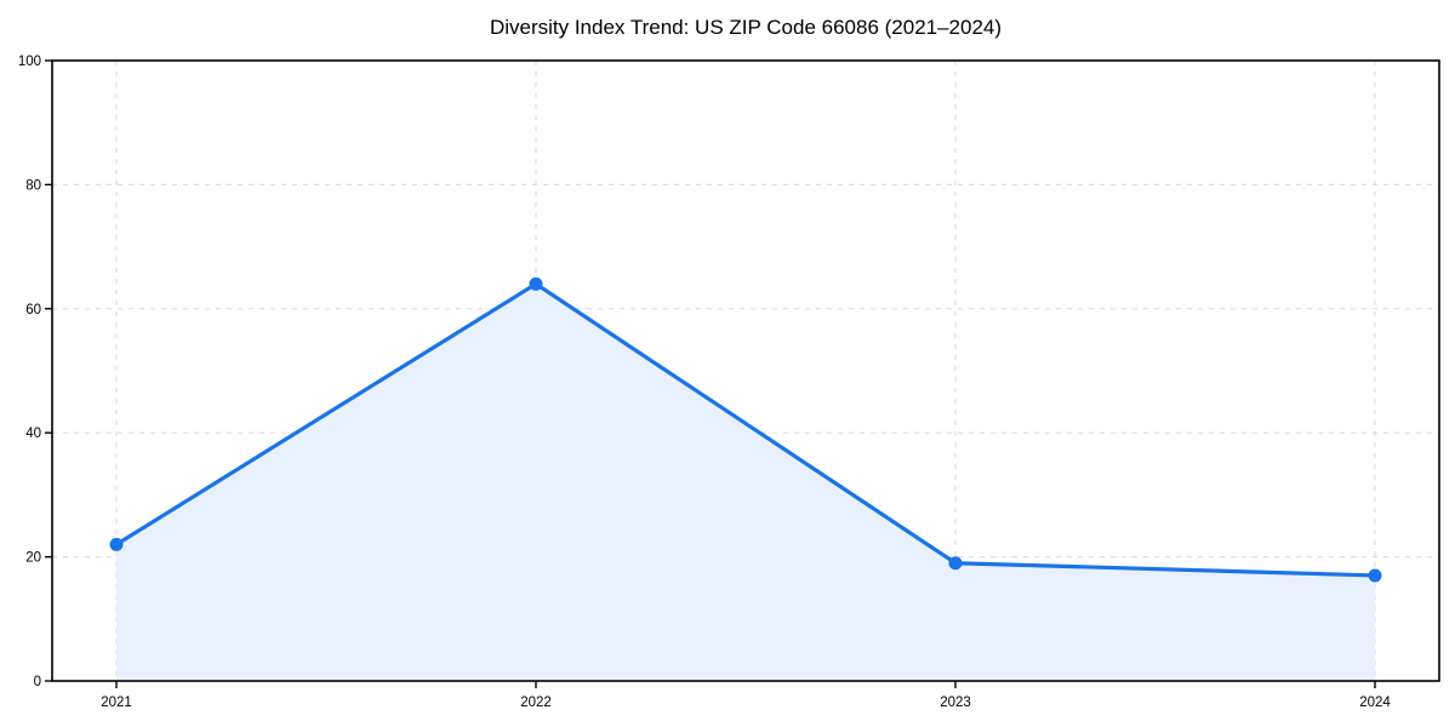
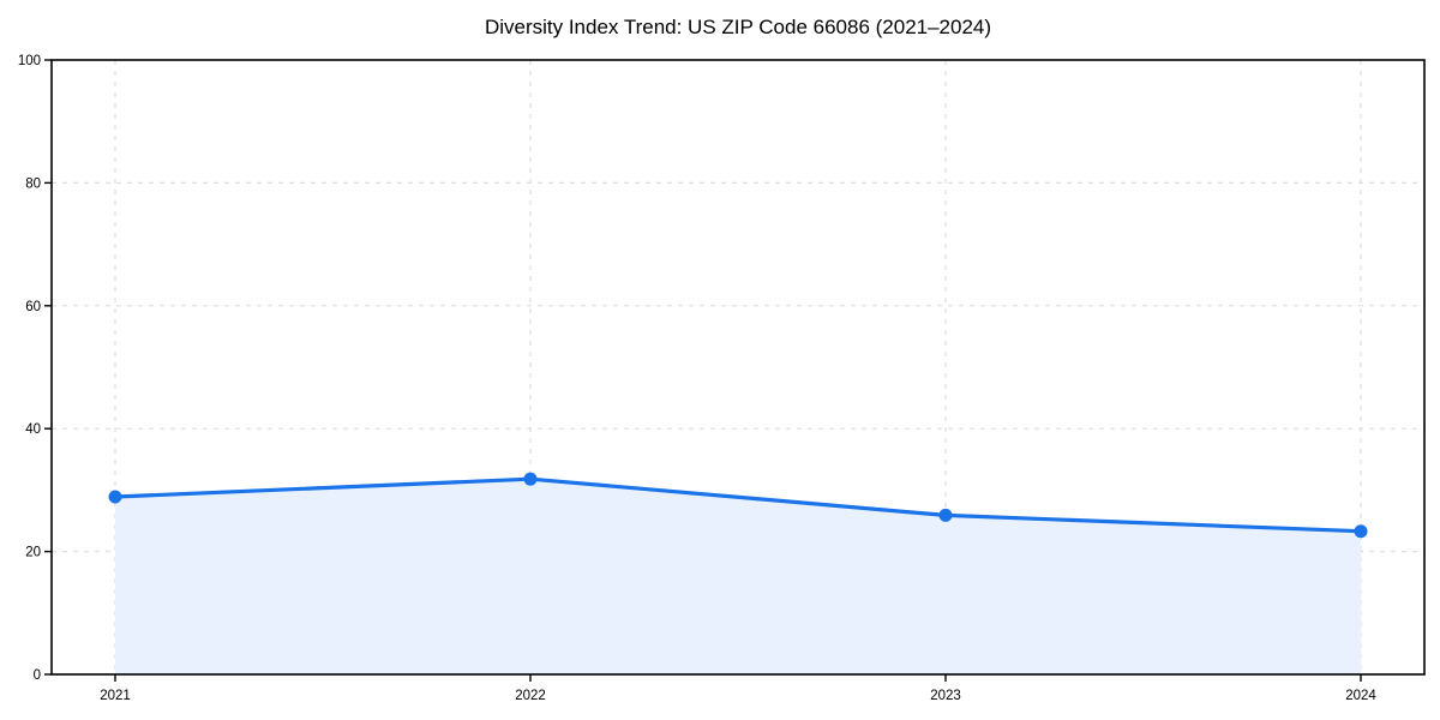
2021: 22 -> 29
2022: 64 -> 32
2023: 19 -> 26
2024: 17 -> 23
